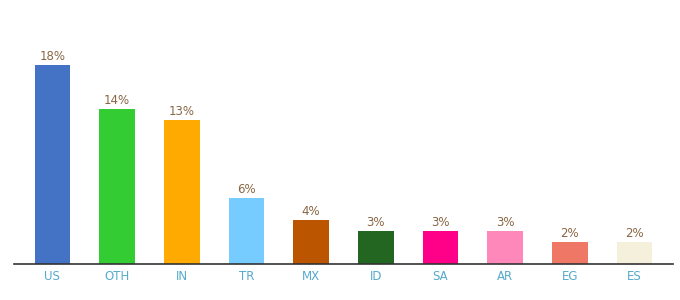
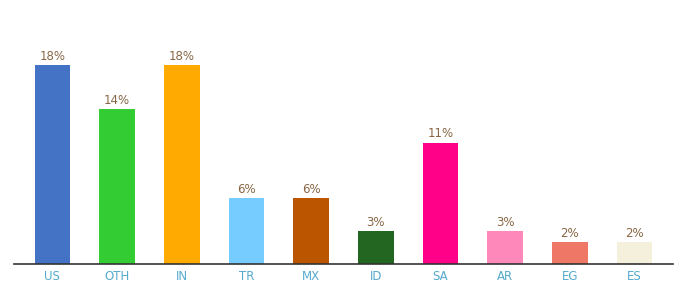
IN: 13% -> 18%
MX: 4% -> 6%
SA: 3% -> 11%
